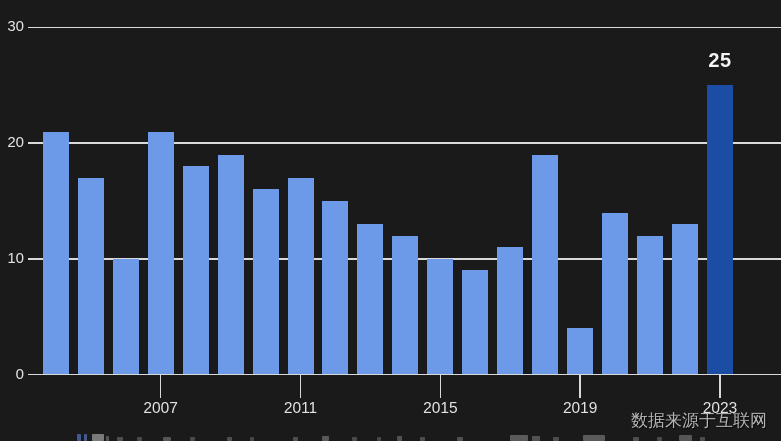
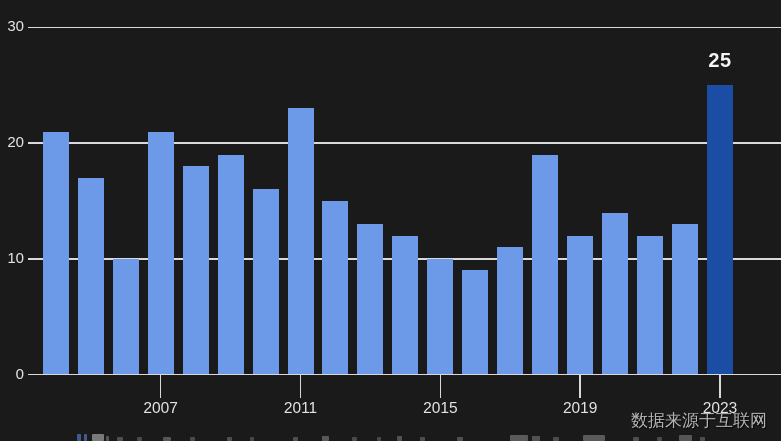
2011: 17 -> 23
2019: 4 -> 12
